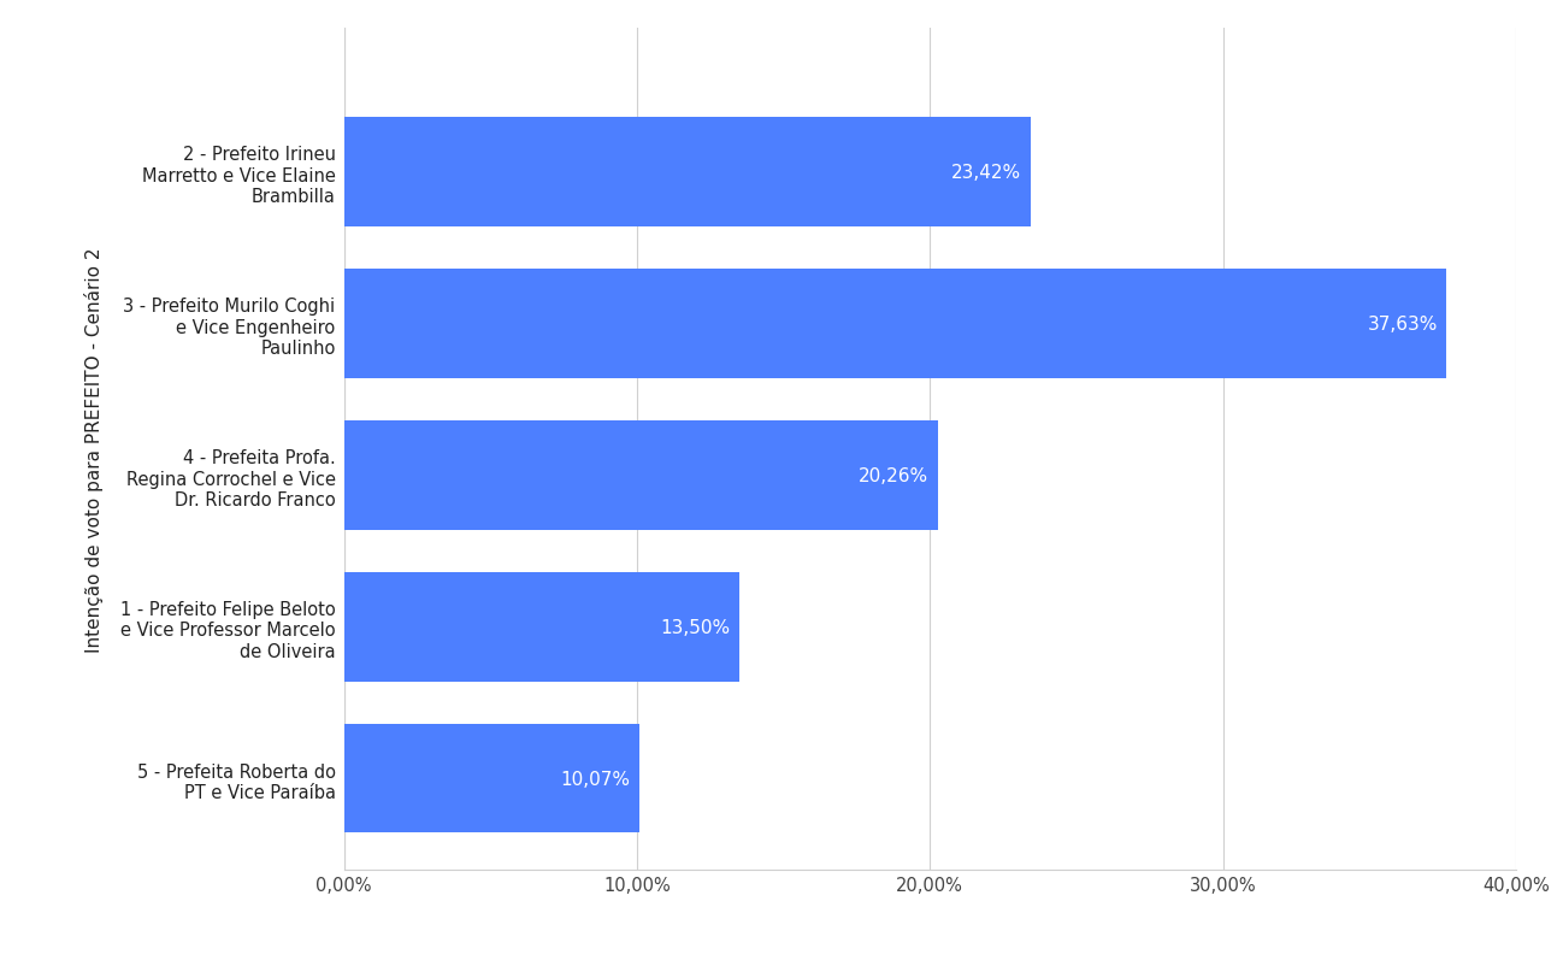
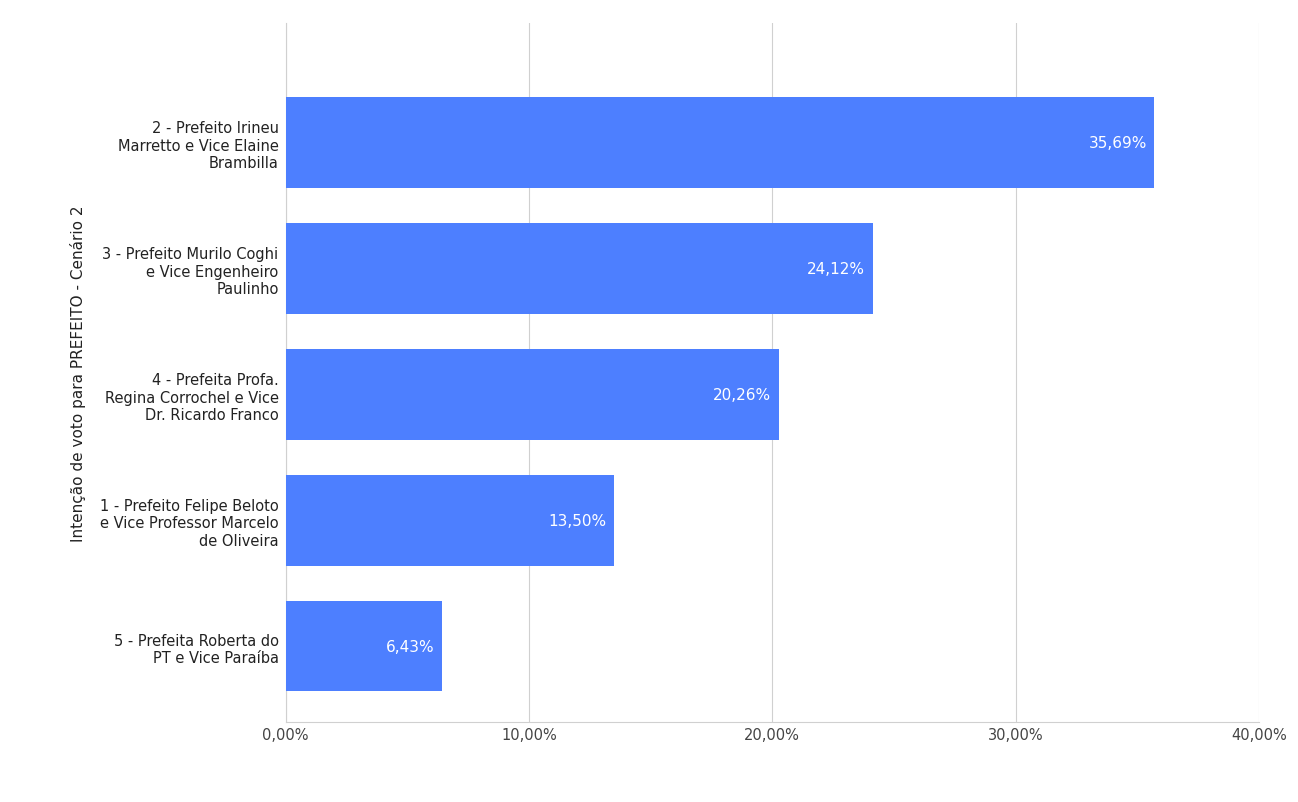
2 - Prefeito Irineu Marretto e Vice Elaine Brambilla: 23,42% -> 35,69%
3 - Prefeito Murilo Coghi e Vice Engenheiro Paulinho: 37,63% -> 24,12%
5 - Prefeita Roberta do PT e Vice Paraíba: 10,07% -> 6,43%
